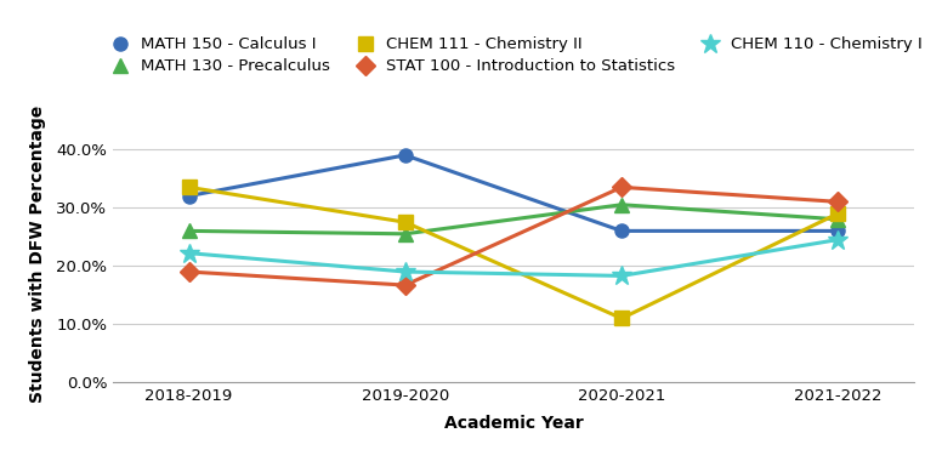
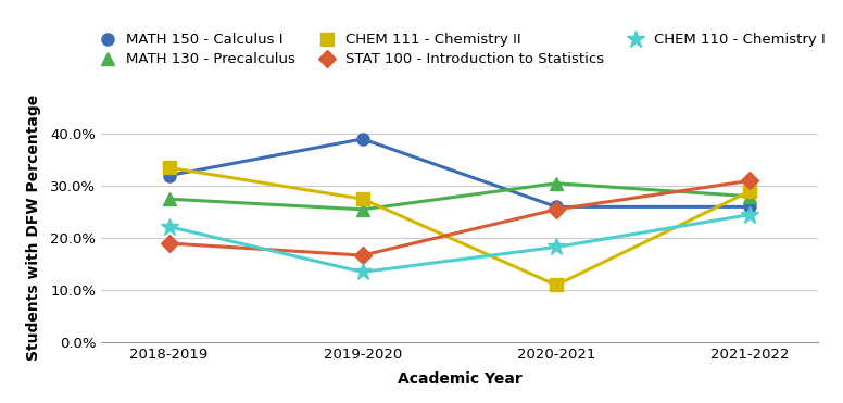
MATH 130 - Precalculus/2018-2019: 26.0% -> 27.5%
CHEM 110 - Chemistry I/2019-2020: 19.0% -> 13.5%
STAT 100 - Introduction to Statistics/2020-2021: 33.5% -> 25.5%
